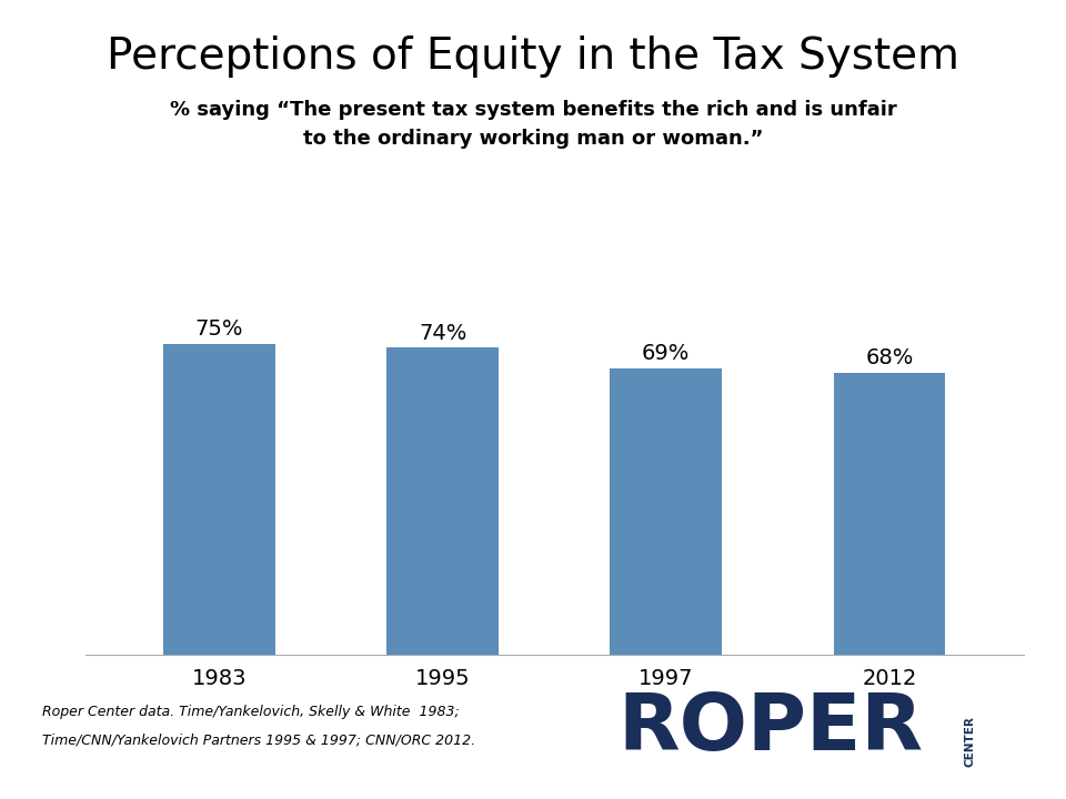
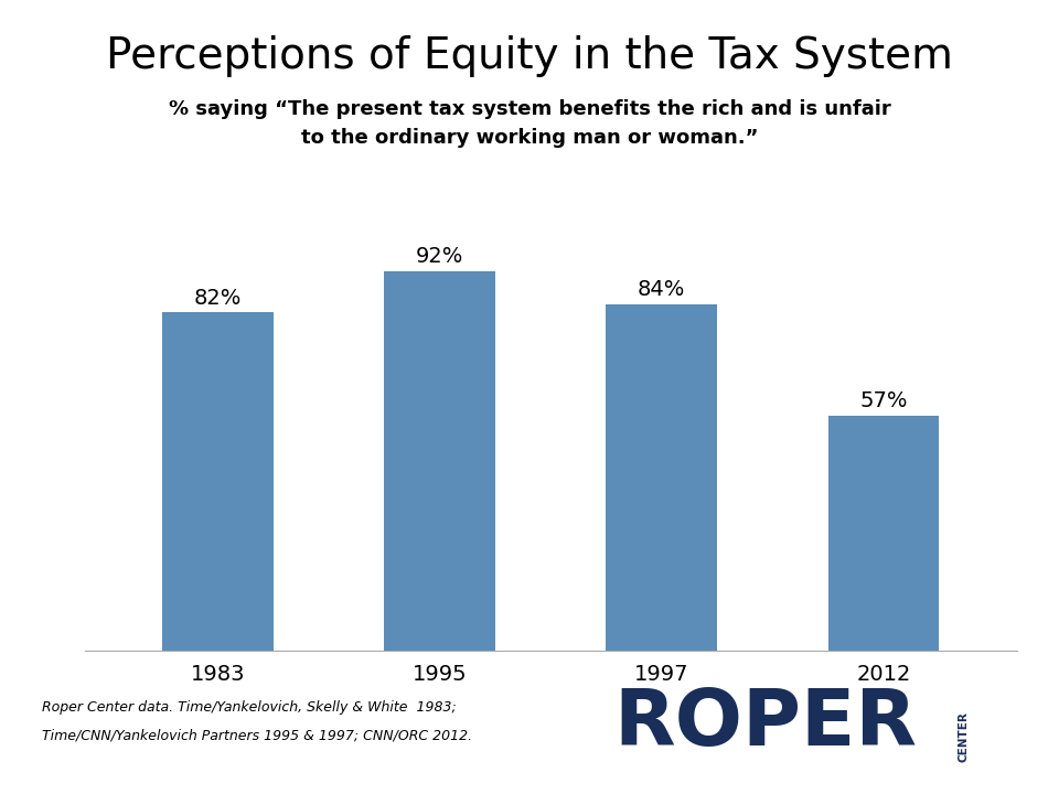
1983: 75% -> 82%
1995: 74% -> 92%
1997: 69% -> 84%
2012: 68% -> 57%
